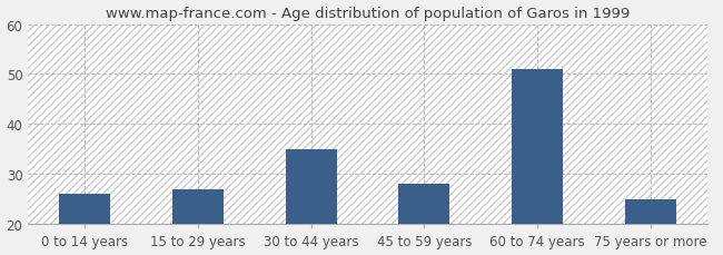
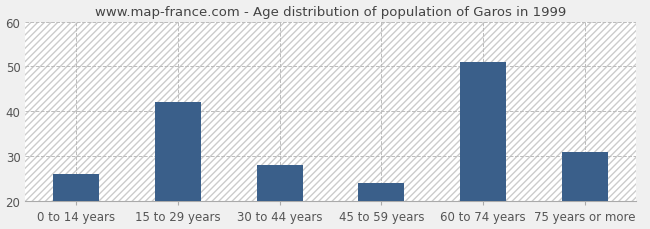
15 to 29 years: 27 -> 42
30 to 44 years: 35 -> 28
45 to 59 years: 28 -> 24
75 years or more: 25 -> 31
